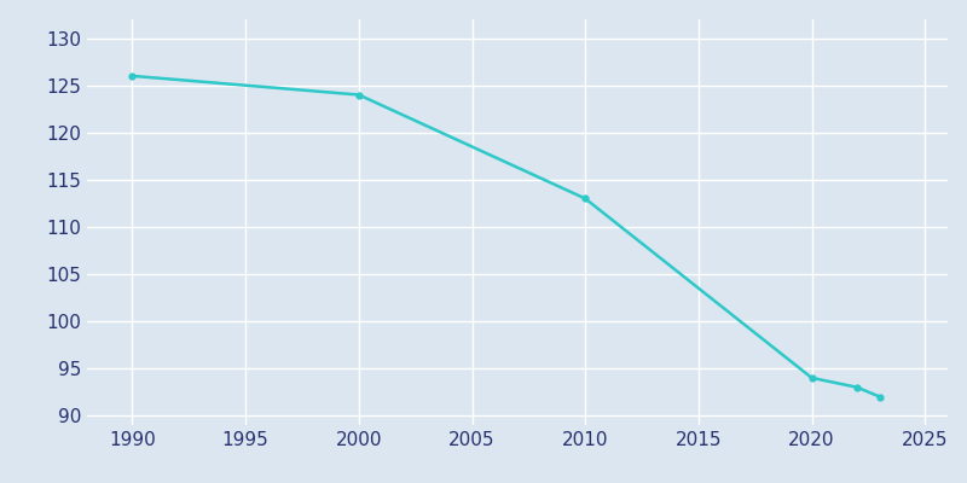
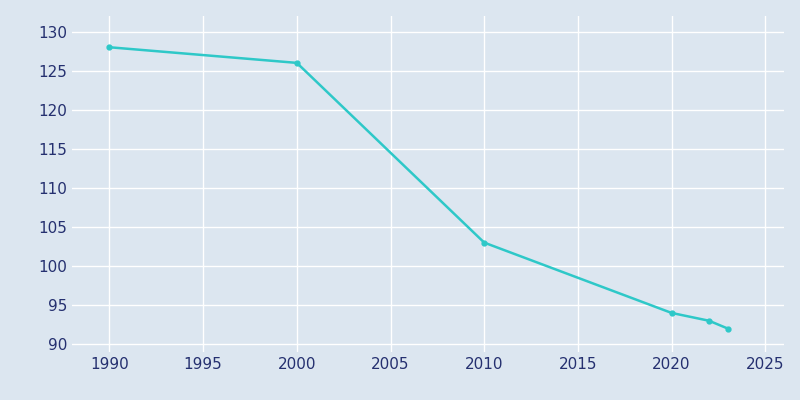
1990: 126 -> 128
2000: 124 -> 126
2010: 113 -> 103
